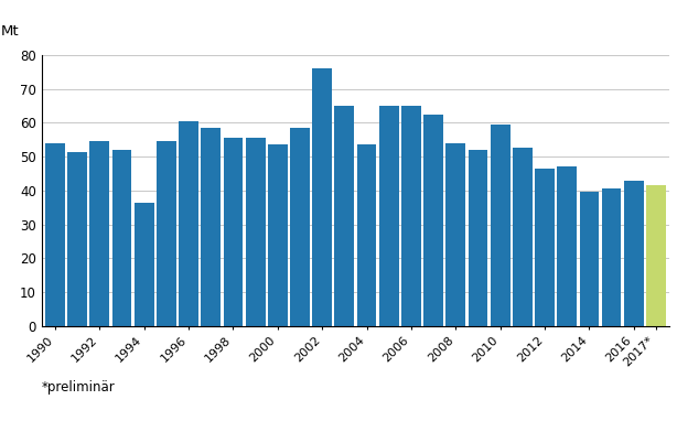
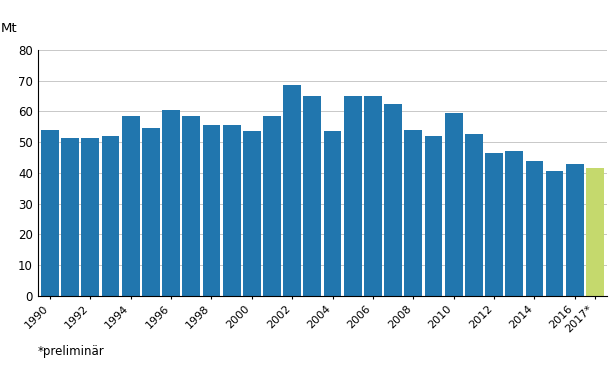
1992: 54.5 -> 51.5
1994: 36.5 -> 58.5
2002: 76.0 -> 68.5
2014: 39.5 -> 44.0
